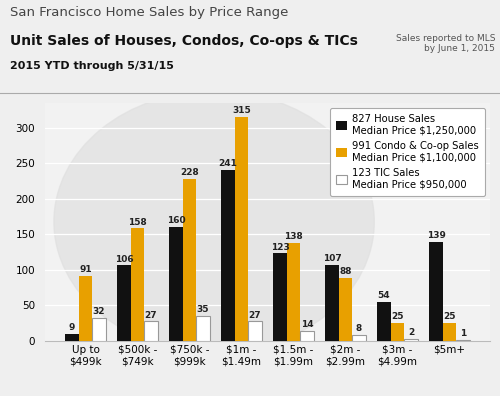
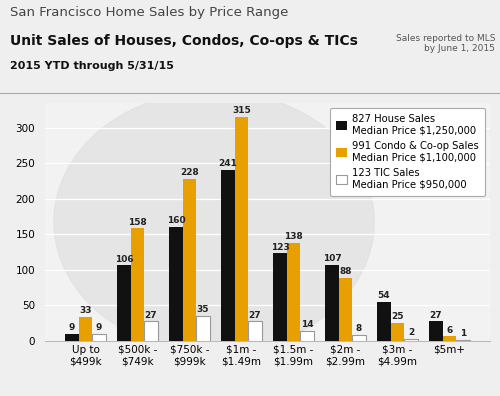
991 Condo & Co-op Sales Median Price $1,100,000/Up to $499k: 91 -> 33
123 TIC Sales Median Price $950,000/Up to $499k: 32 -> 9
827 House Sales Median Price $1,250,000/$5m+: 139 -> 27
991 Condo & Co-op Sales Median Price $1,100,000/$5m+: 25 -> 6
